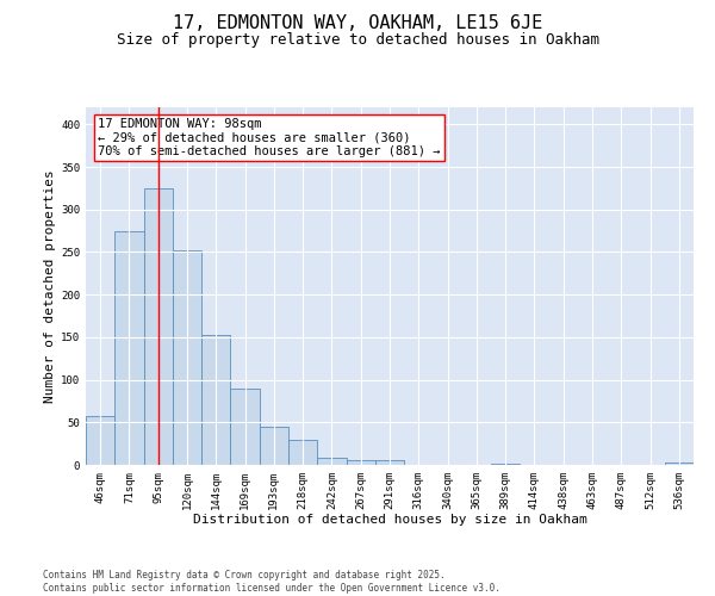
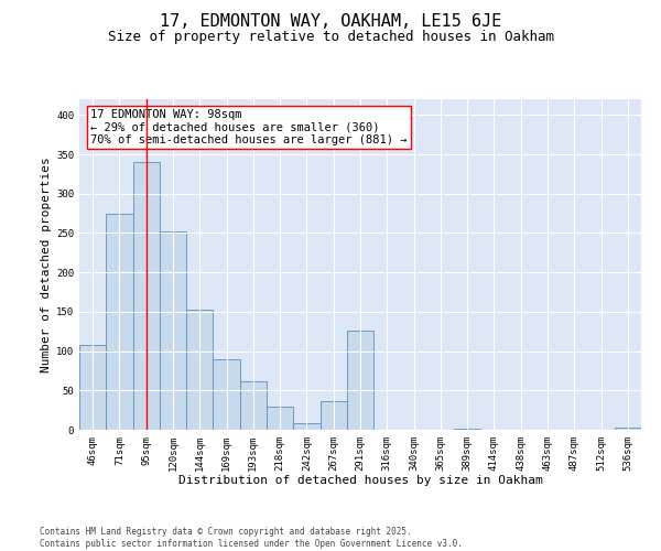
46sqm: 58 -> 108
95sqm: 325 -> 340
193sqm: 45 -> 62
267sqm: 6 -> 36
291sqm: 5 -> 126
